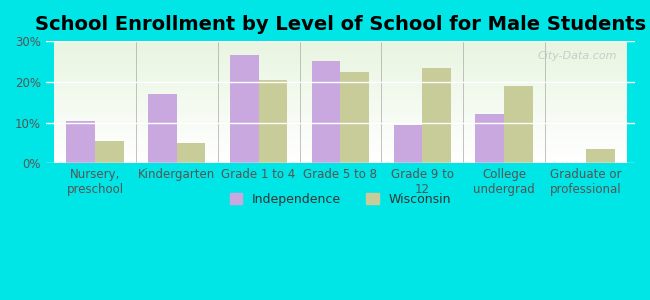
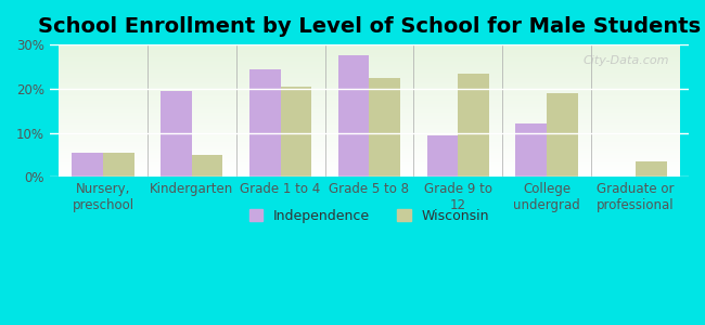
Independence/Nursery, preschool: 10.5% -> 5.5%
Independence/Kindergarten: 17.0% -> 19.5%
Independence/Grade 1 to 4: 26.5% -> 24.5%
Independence/Grade 5 to 8: 25.0% -> 27.5%
